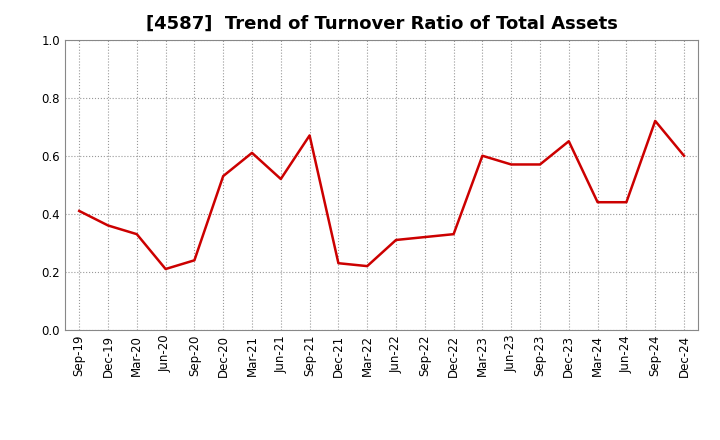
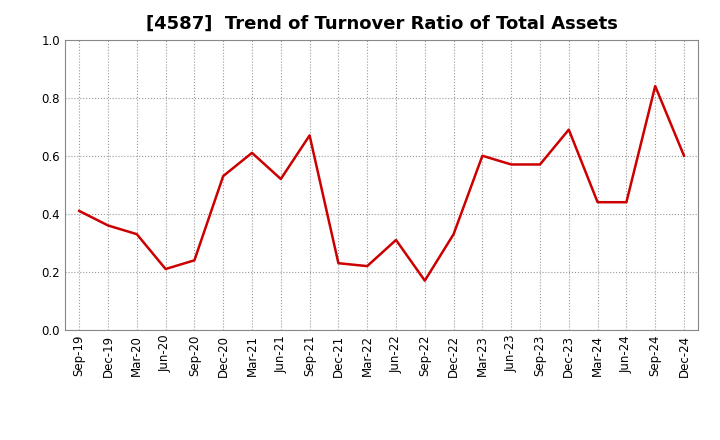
Sep-22: 0.32 -> 0.17
Dec-23: 0.65 -> 0.69
Sep-24: 0.72 -> 0.84
